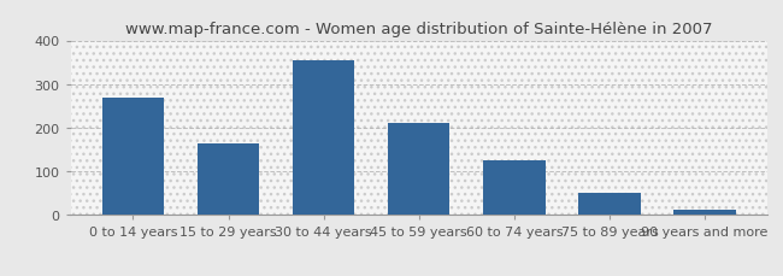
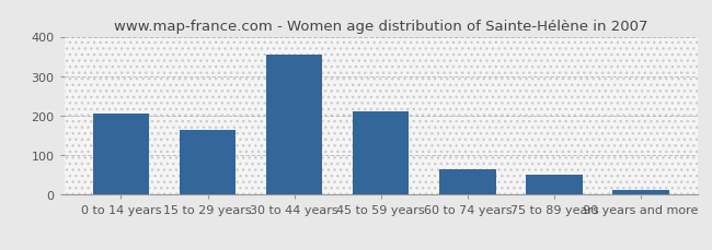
0 to 14 years: 270 -> 205
60 to 74 years: 126 -> 65
